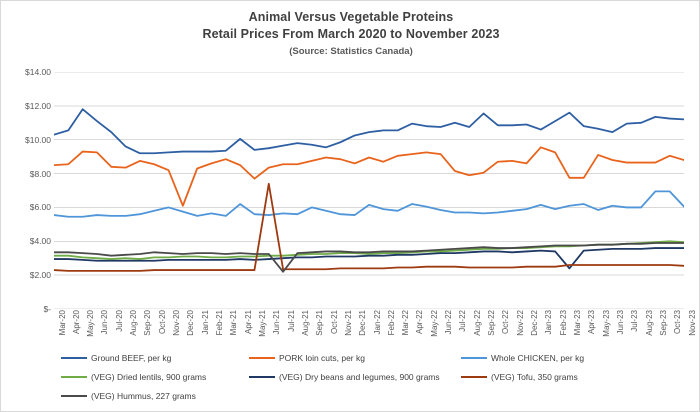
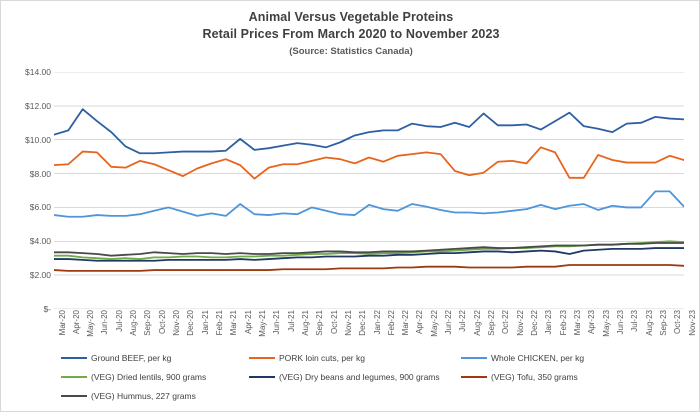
PORK loin cuts, per kg/Dec-20: $6.1 -> $7.8
(VEG) Tofu, 350 grams/Jun-21: $7.4 -> $2.3
(VEG) Hummus, 227 grams/Jul-21: $2.2 -> $3.3
(VEG) Dry beans and legumes, 900 grams/Mar-23: $2.4 -> $3.2
